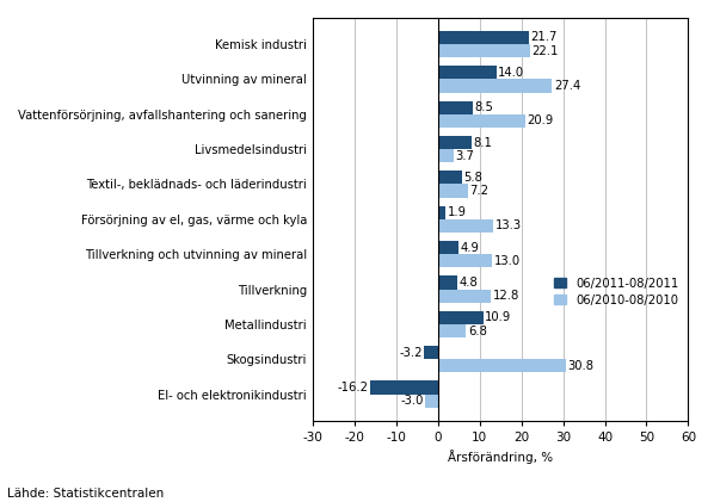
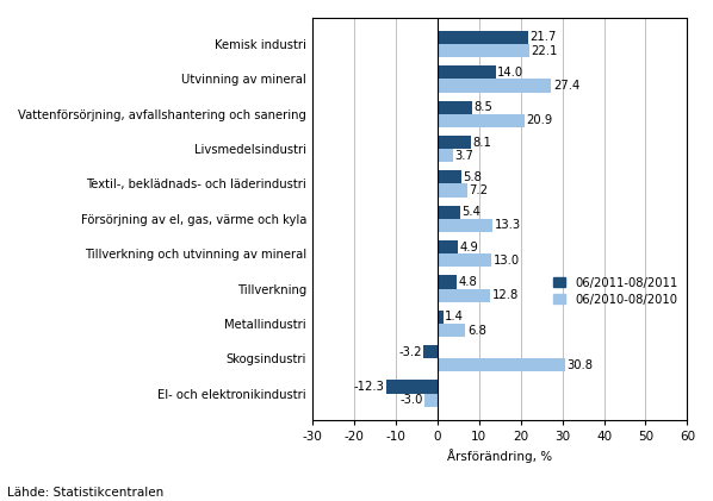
06/2011-08/2011/Försörjning av el, gas, värme och kyla: 1.9 -> 5.4
06/2011-08/2011/Metallindustri: 10.9 -> 1.4
06/2011-08/2011/El- och elektronikindustri: -16.2 -> -12.3
